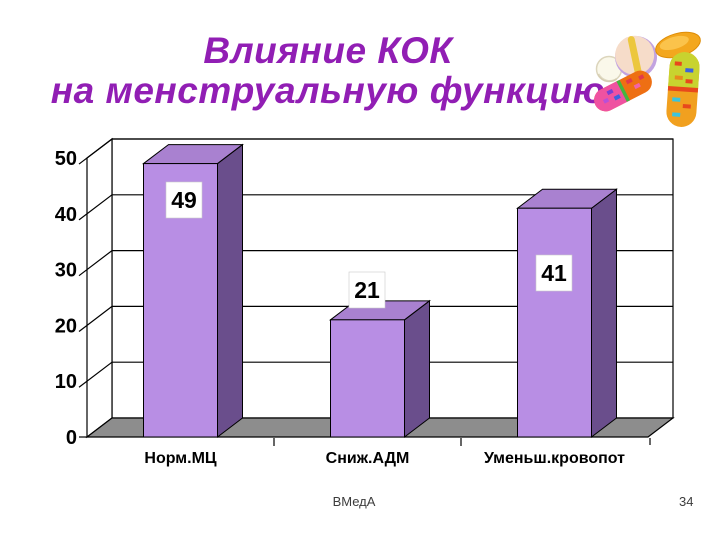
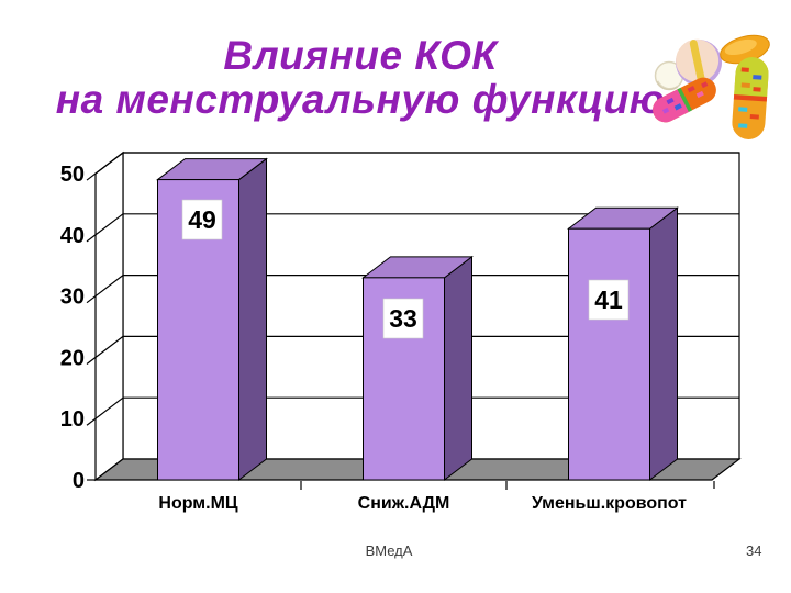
Сниж.АДМ: 21 -> 33
